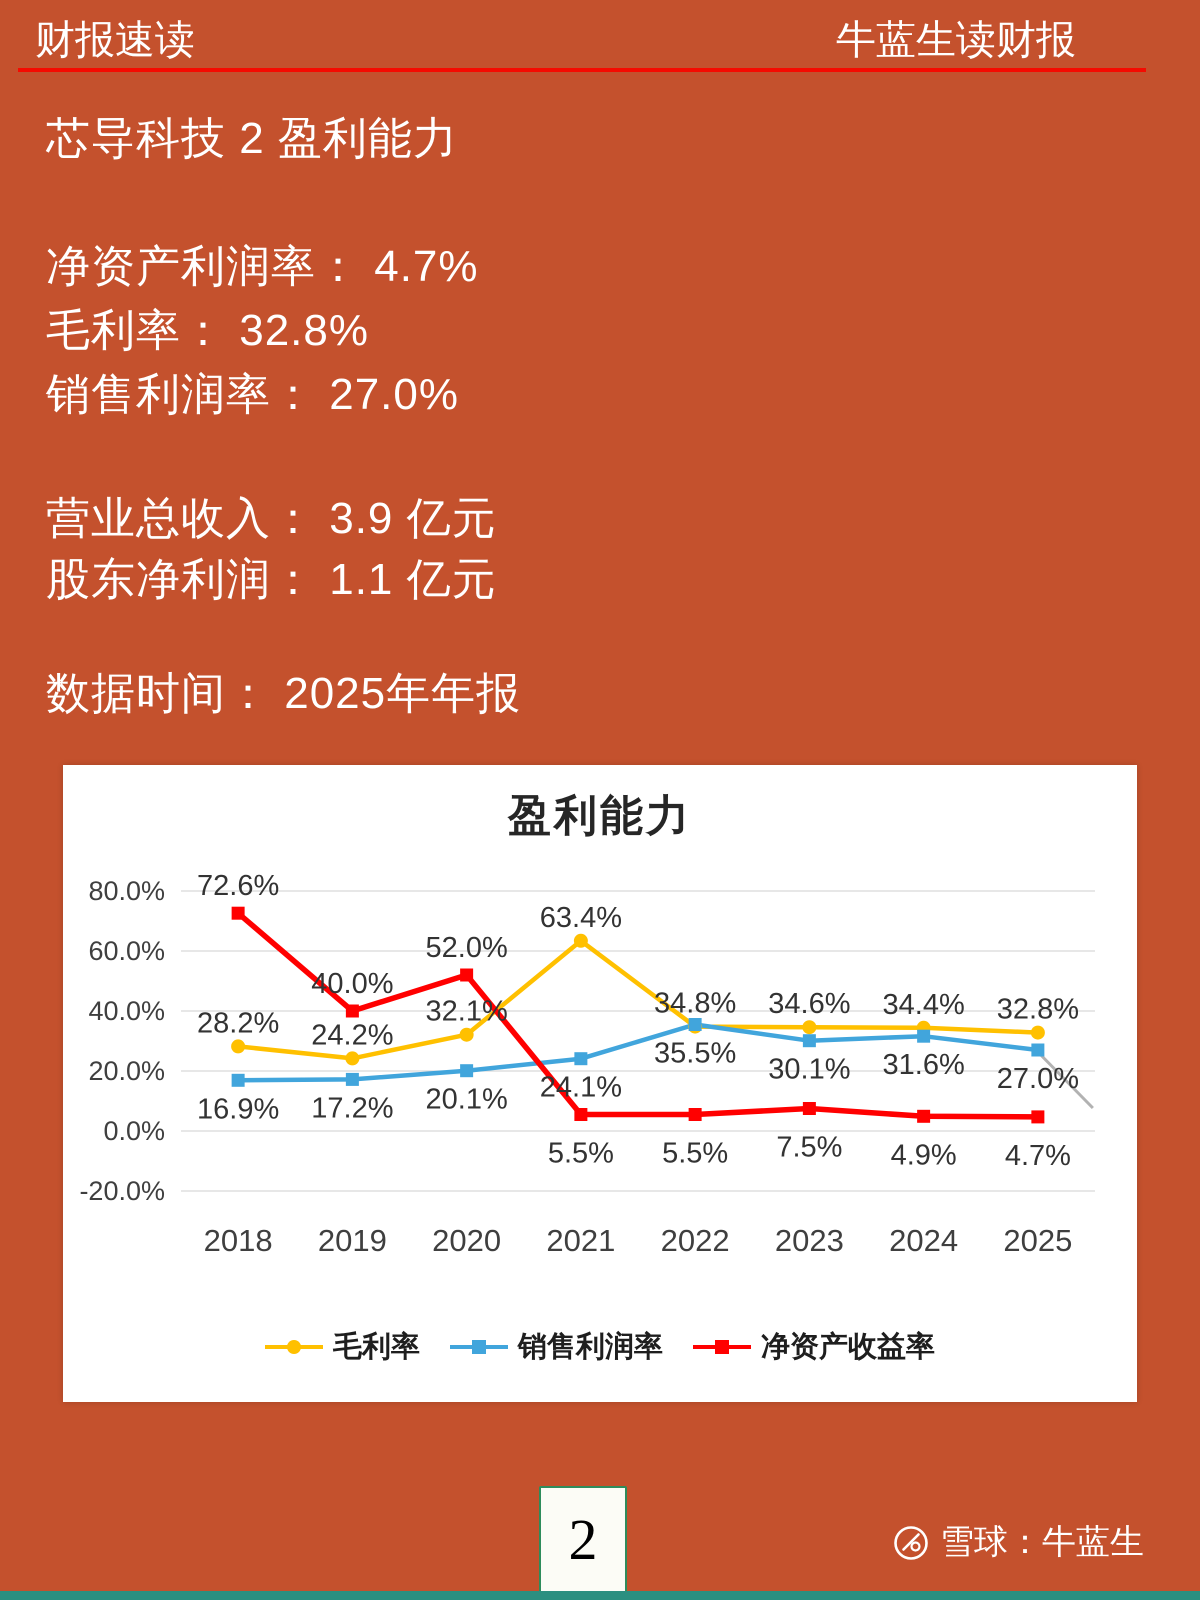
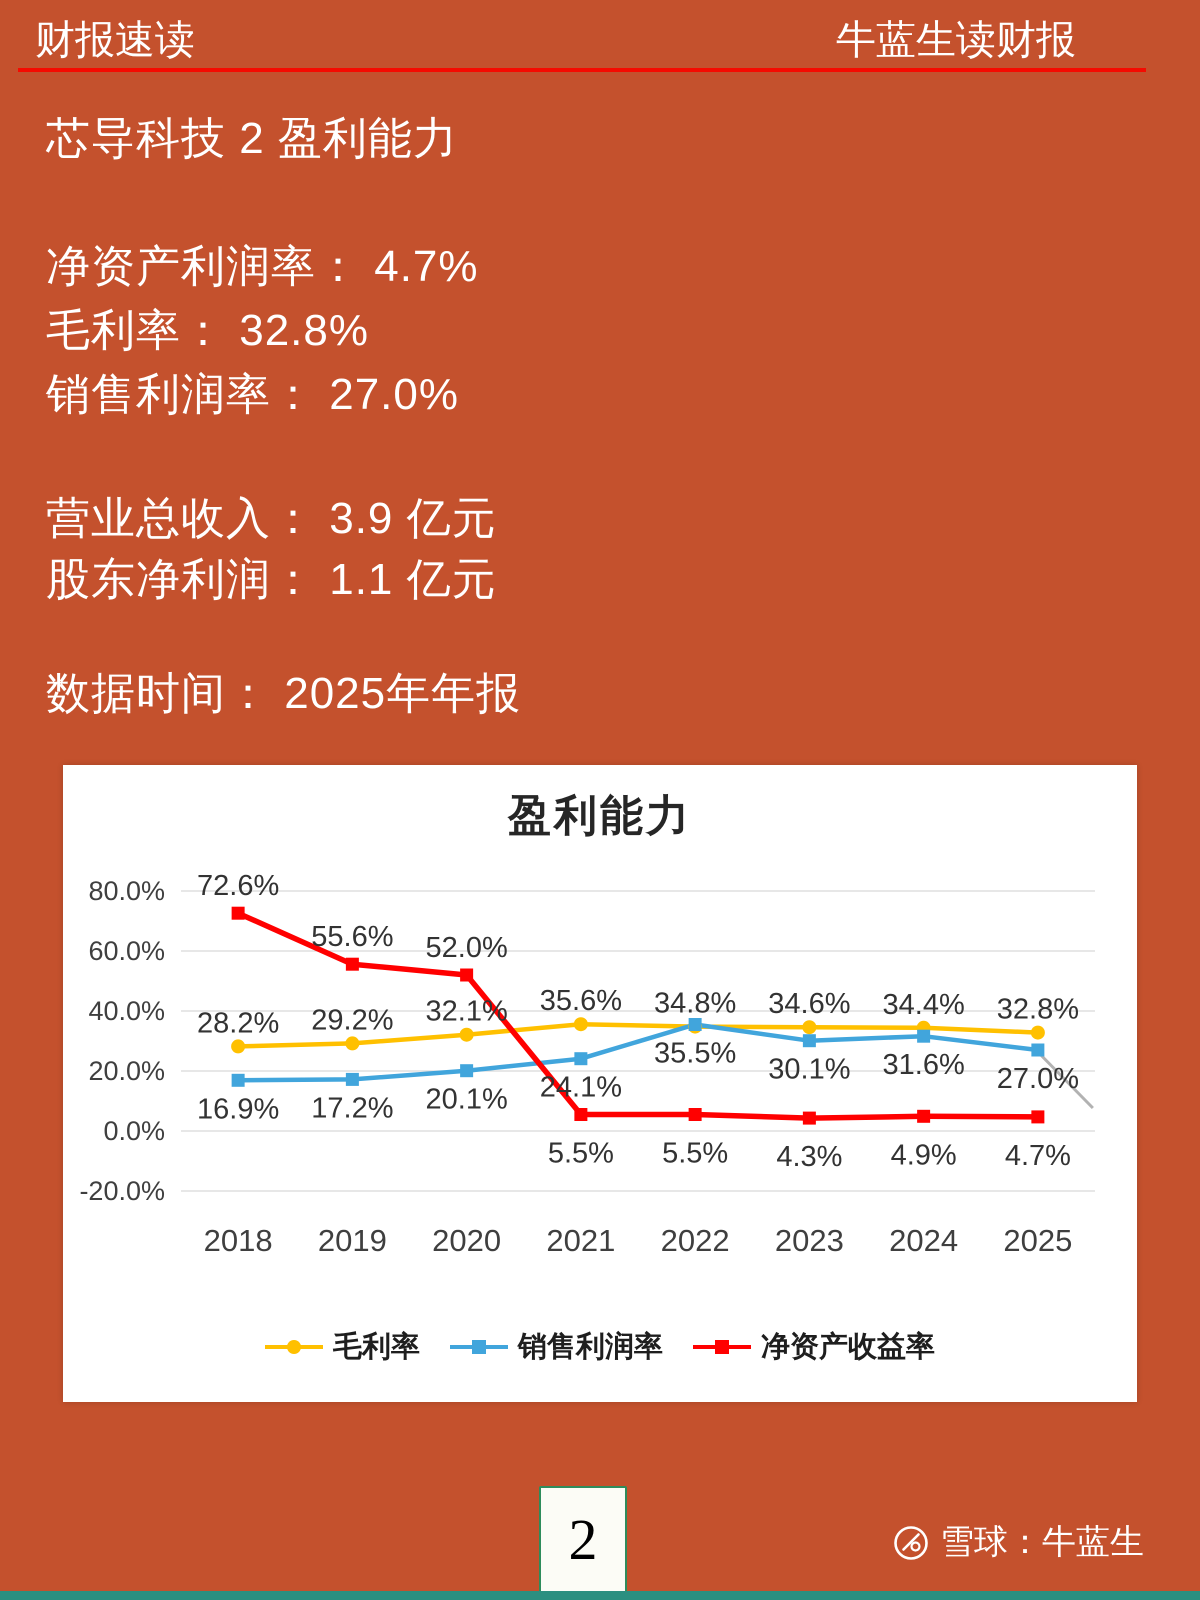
毛利率/2019: 24.2% -> 29.2%
净资产收益率/2019: 40.0% -> 55.6%
毛利率/2021: 63.4% -> 35.6%
净资产收益率/2023: 7.5% -> 4.3%
